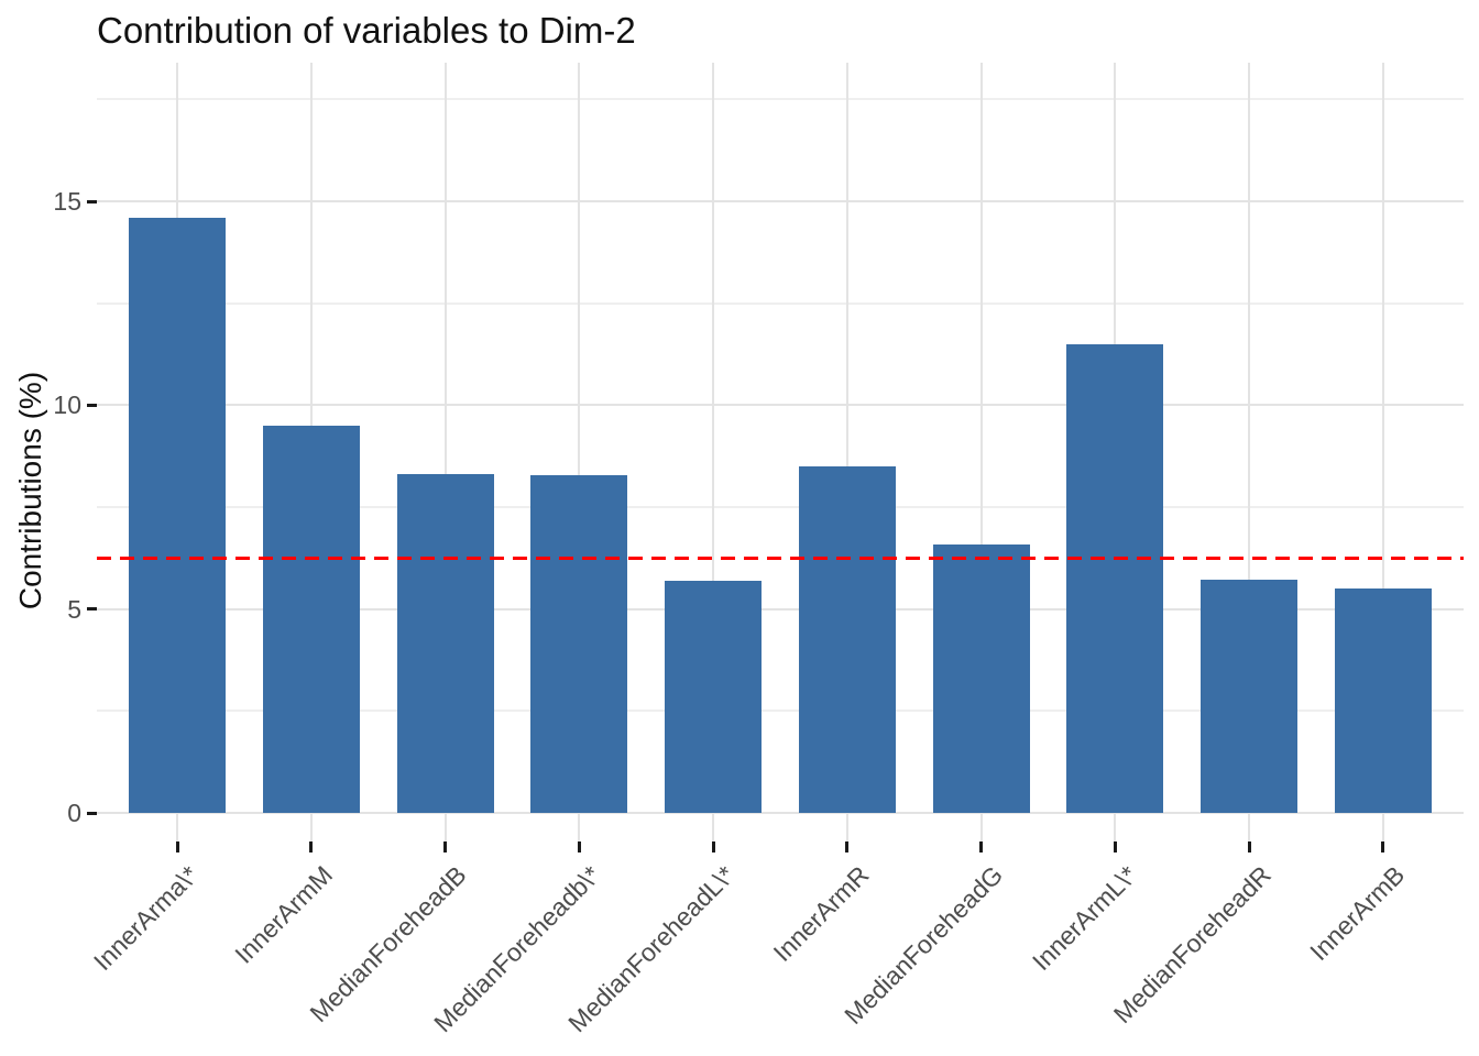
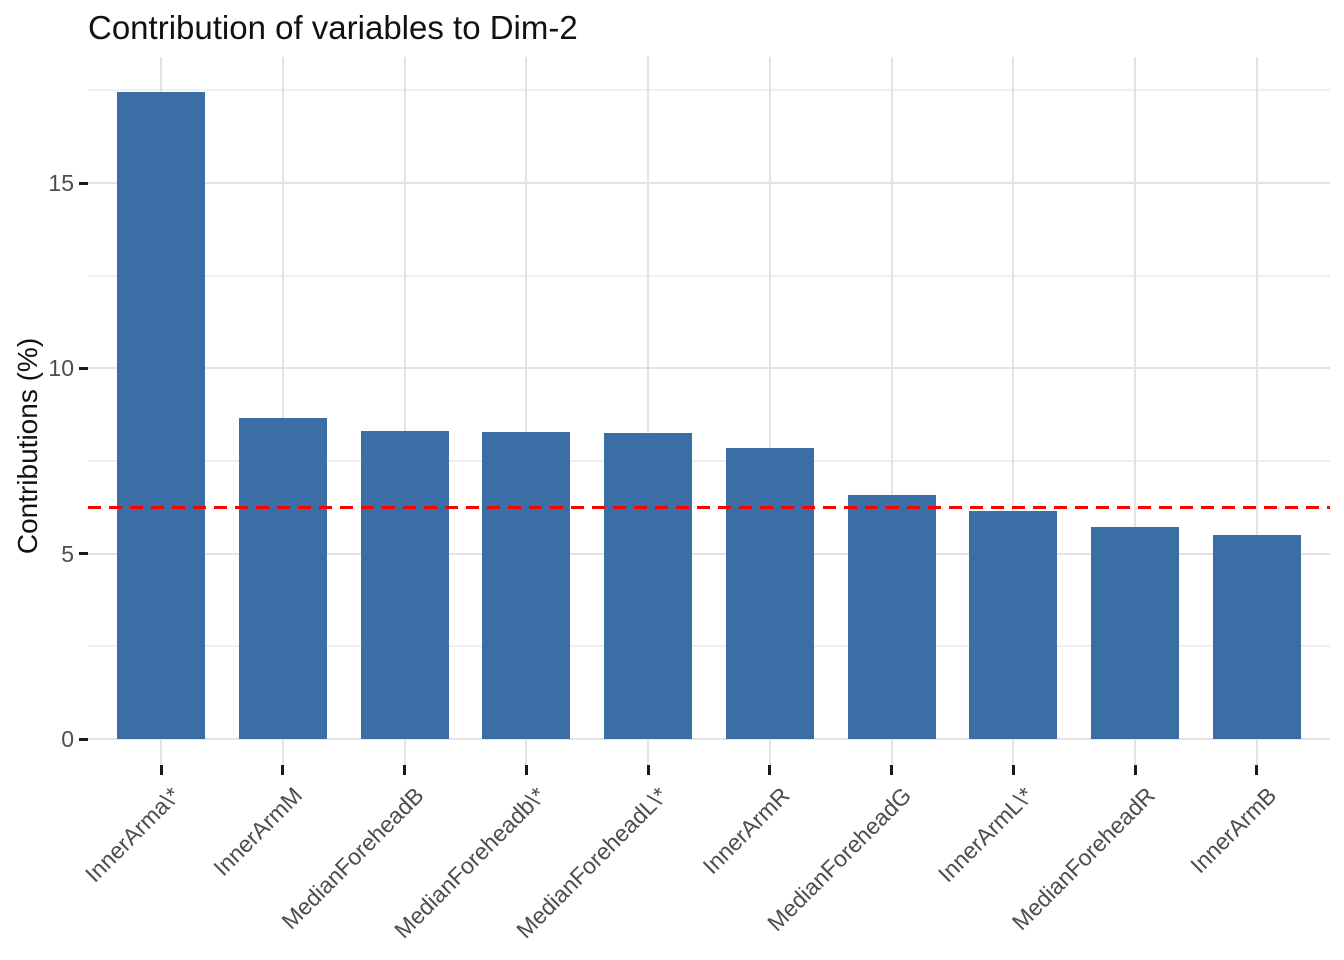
InnerArma\*: 14.6 -> 17.4
InnerArmM: 9.5 -> 8.7
MedianForeheadL\*: 5.7 -> 8.2
InnerArmR: 8.5 -> 7.8
InnerArmL\*: 11.5 -> 6.2
